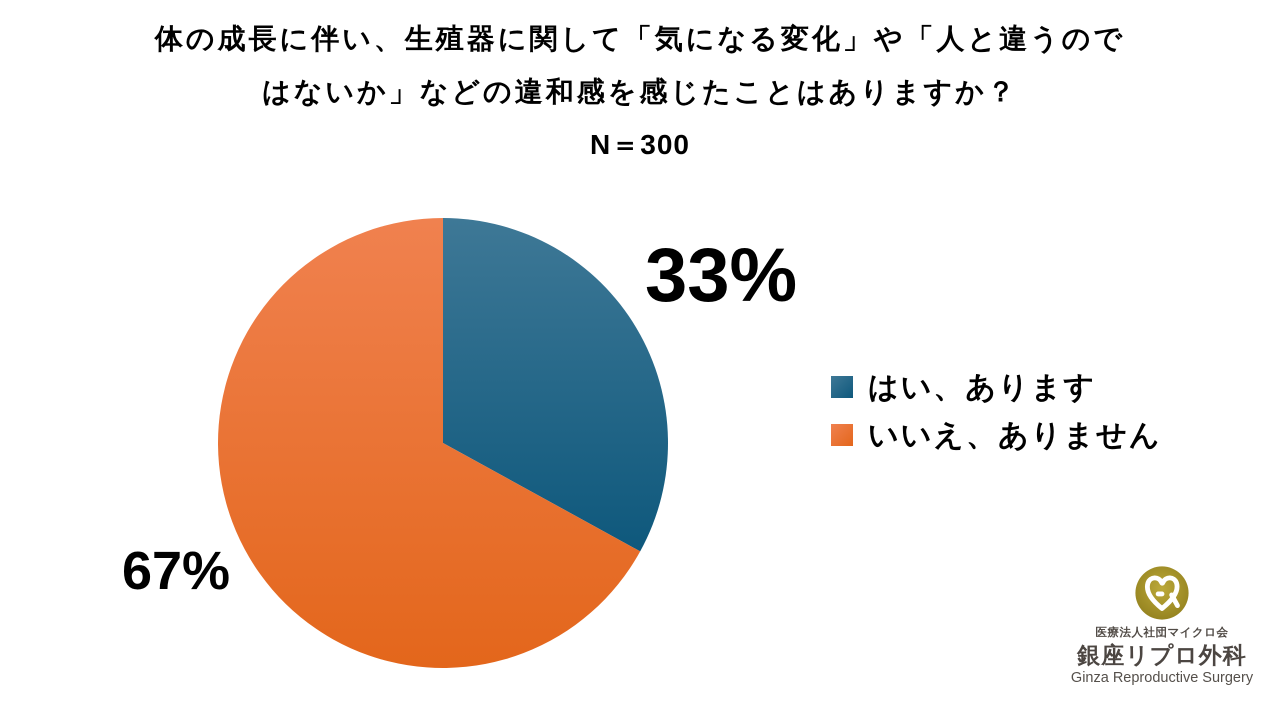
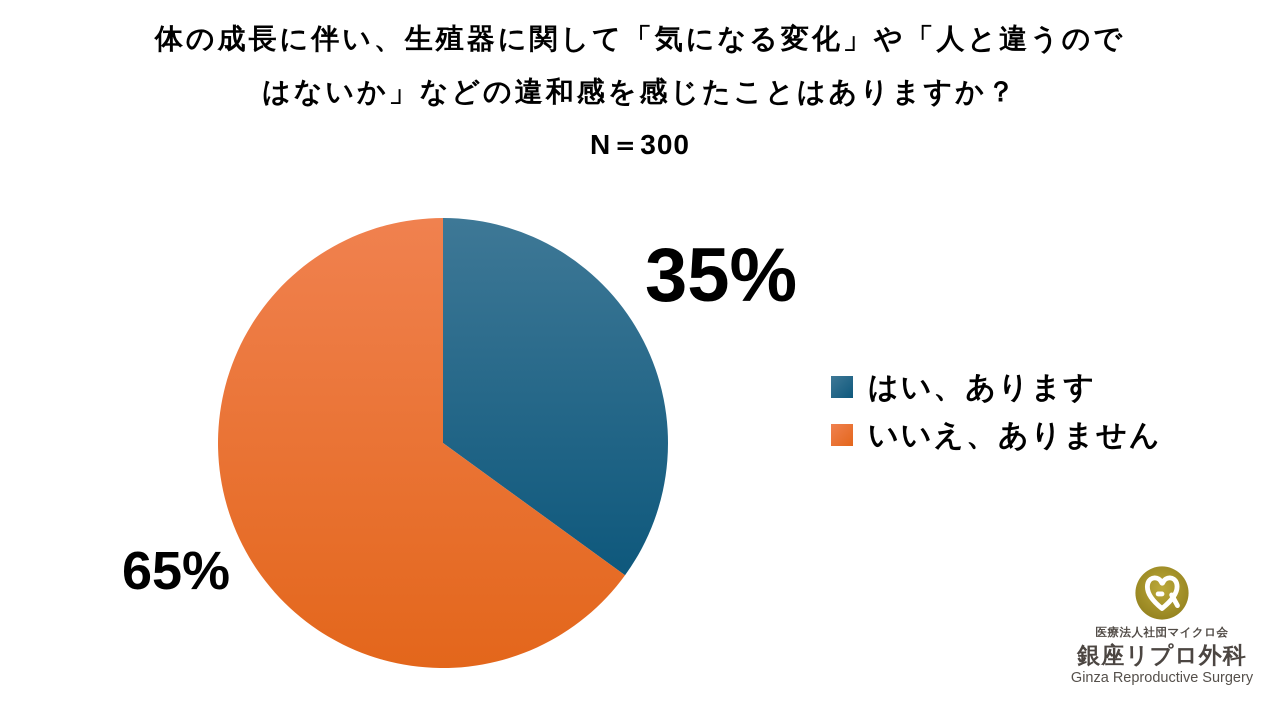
はい、あります: 33% -> 35%
いいえ、ありません: 67% -> 65%
